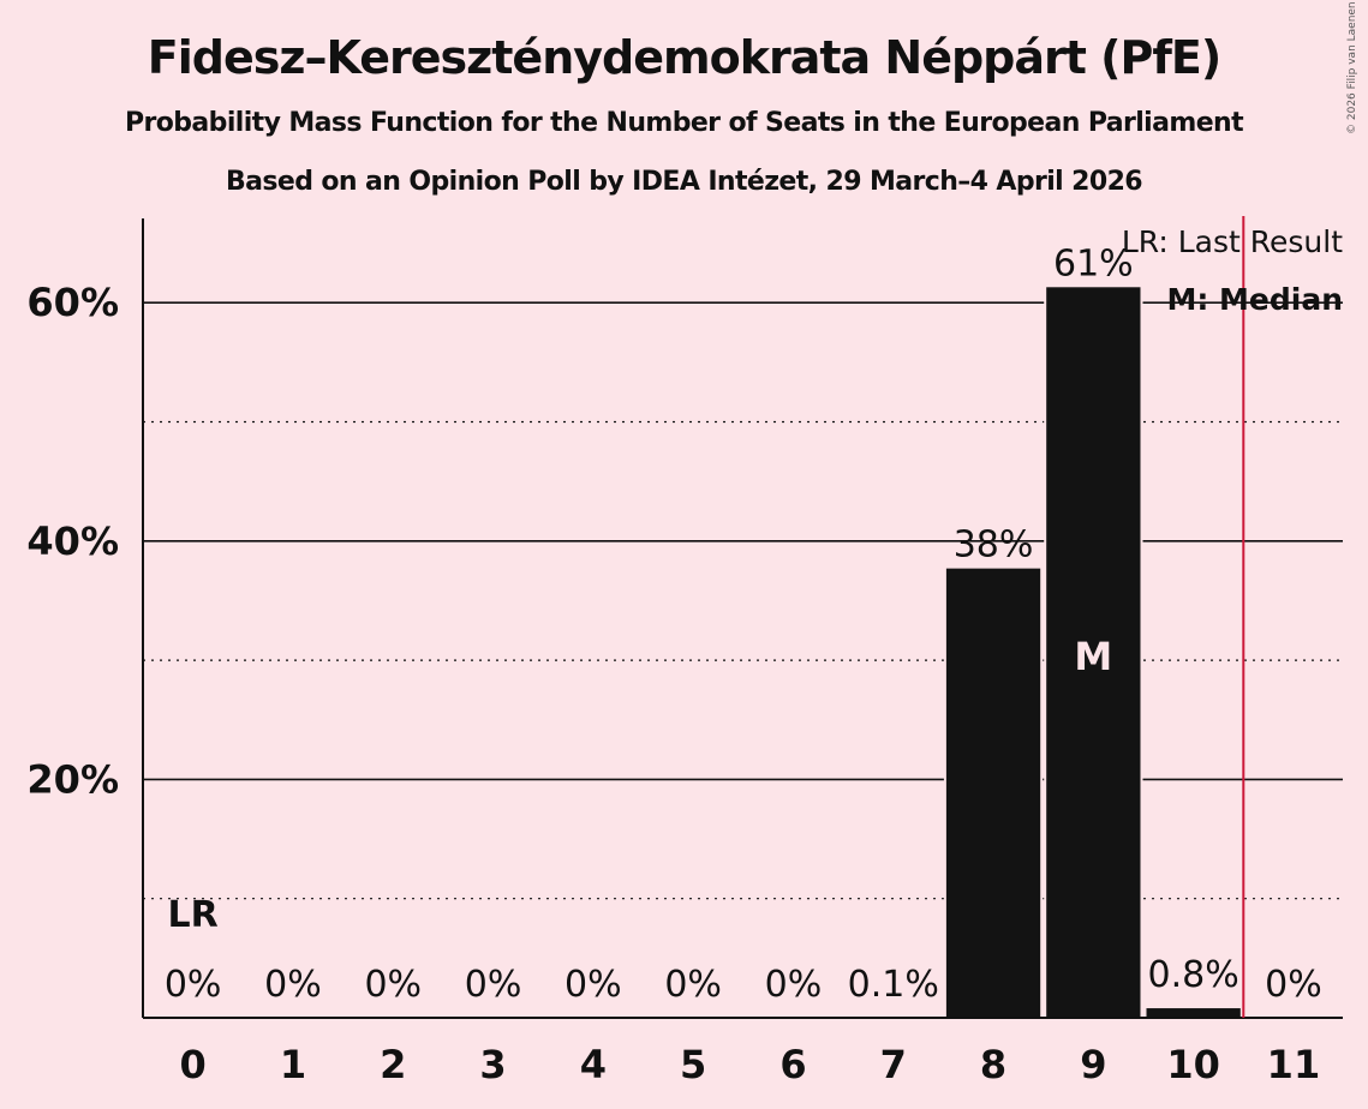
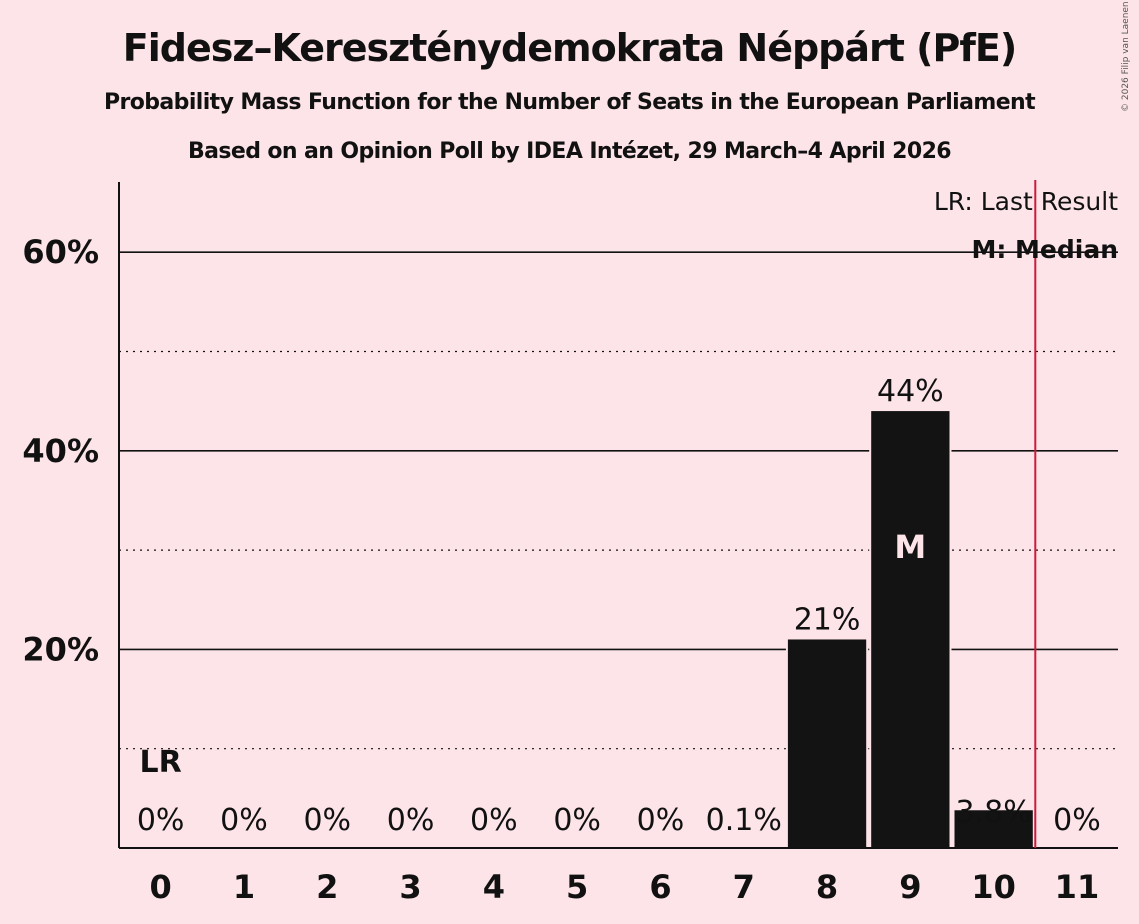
8: 38% -> 21%
9: 61% -> 44%
10: 0.8% -> 3.8%
